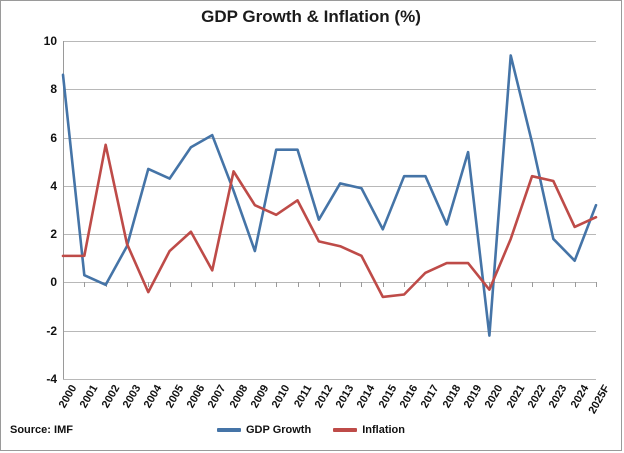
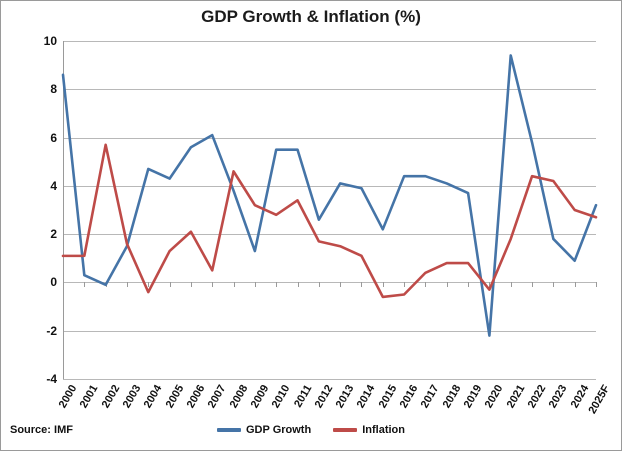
GDP Growth/2018: 2.4 -> 4.1
GDP Growth/2019: 5.4 -> 3.7
Inflation/2024: 2.3 -> 3.0
